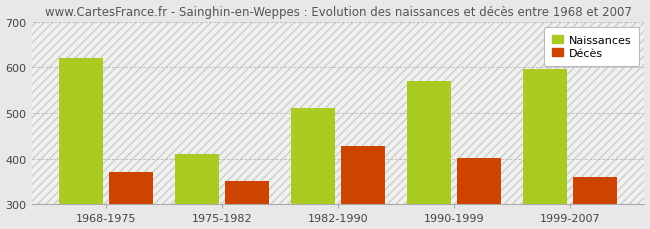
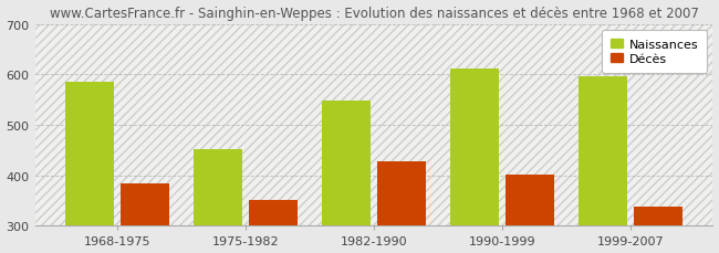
Naissances/1968-1975: 620 -> 585
Décès/1968-1975: 370 -> 385
Naissances/1975-1982: 410 -> 452
Naissances/1982-1990: 510 -> 549
Naissances/1990-1999: 570 -> 612
Décès/1999-2007: 360 -> 337
